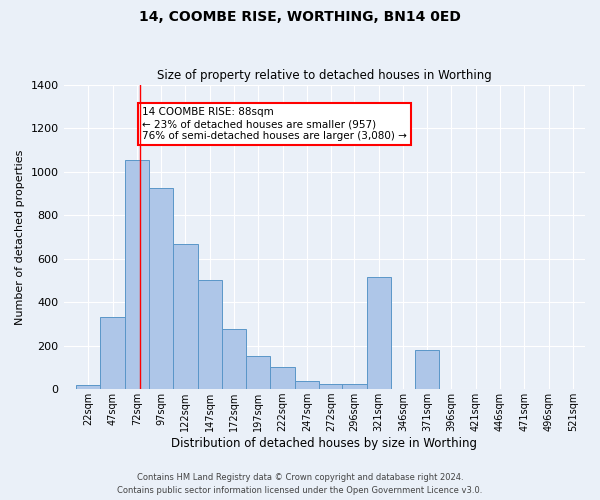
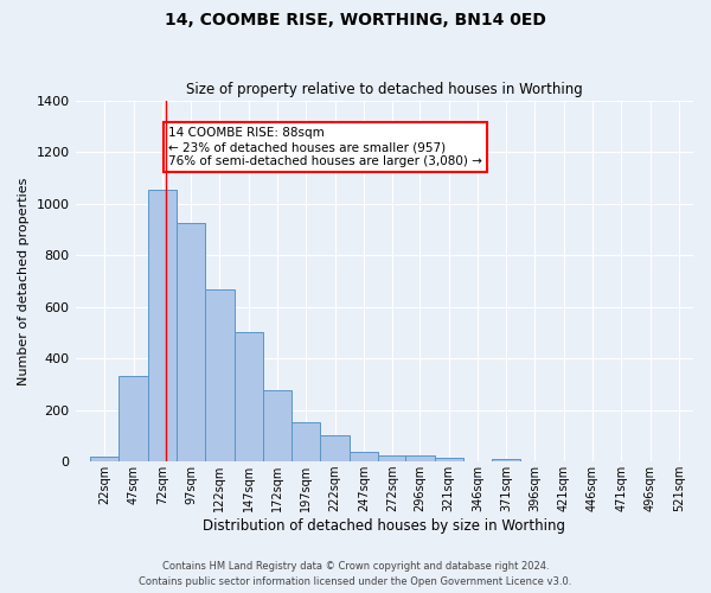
321sqm: 515 -> 15
371sqm: 180 -> 12
